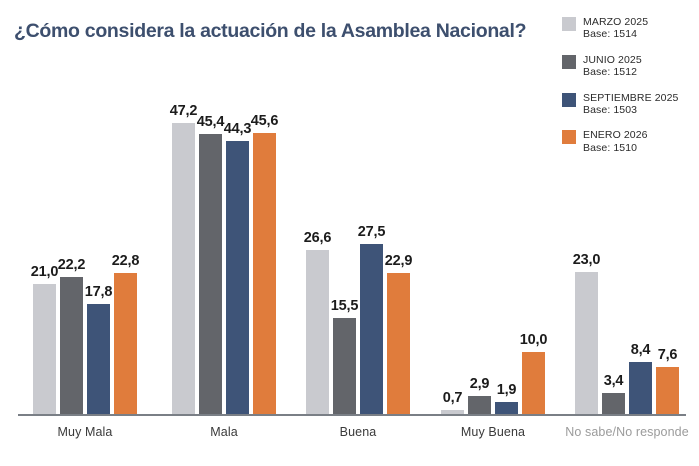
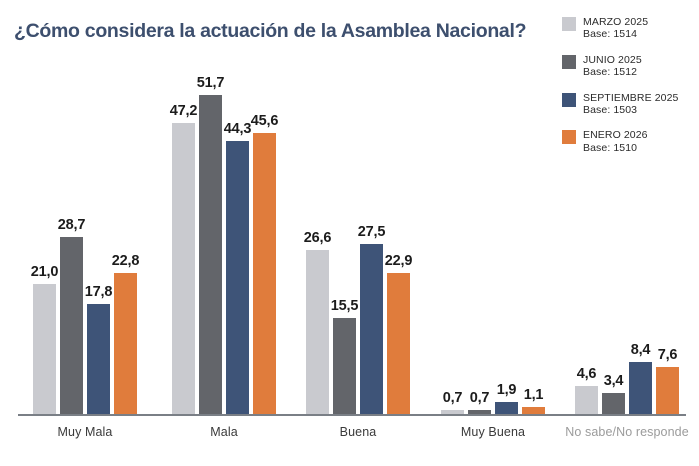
JUNIO 2025/Muy Mala: 22,2 -> 28,7
JUNIO 2025/Mala: 45,4 -> 51,7
JUNIO 2025/Muy Buena: 2,9 -> 0,7
ENERO 2026/Muy Buena: 10,0 -> 1,1
MARZO 2025/No sabe/No responde: 23,0 -> 4,6
